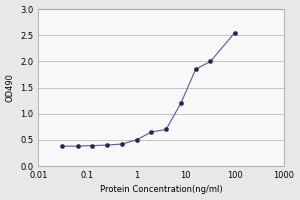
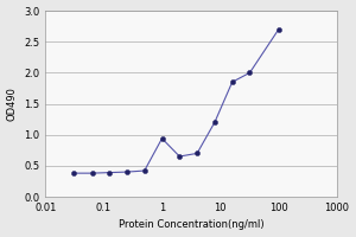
1: 0.50 -> 0.94
100: 2.55 -> 2.70
